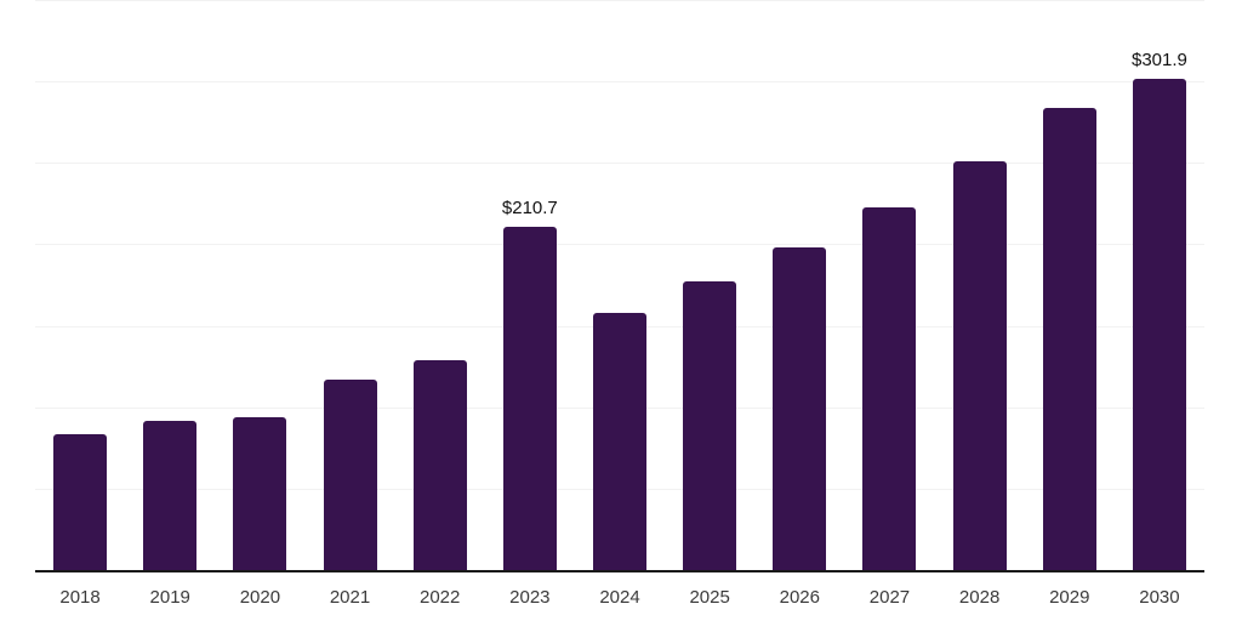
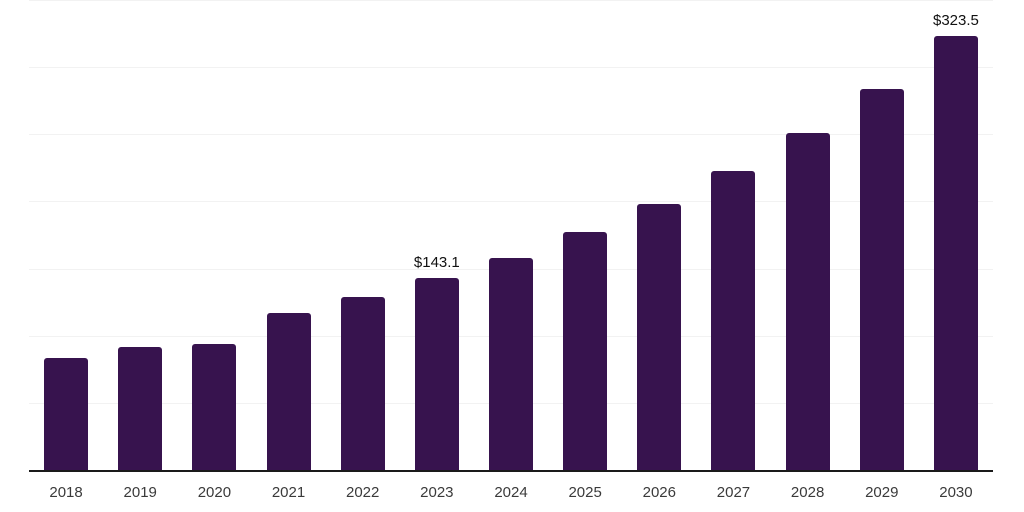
2023: $210.7 -> $143.1
2030: $301.9 -> $323.5
